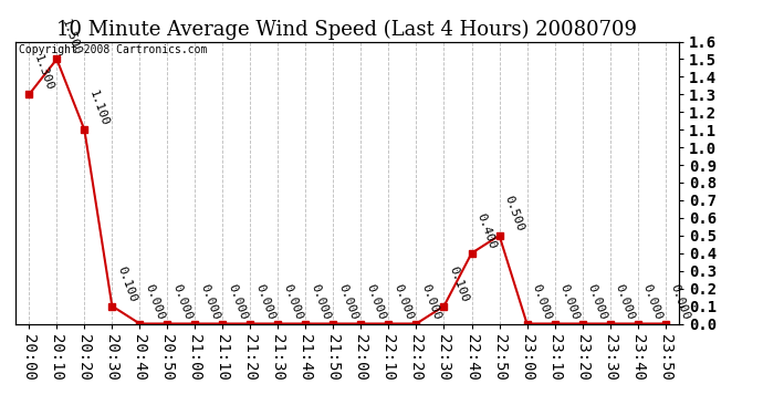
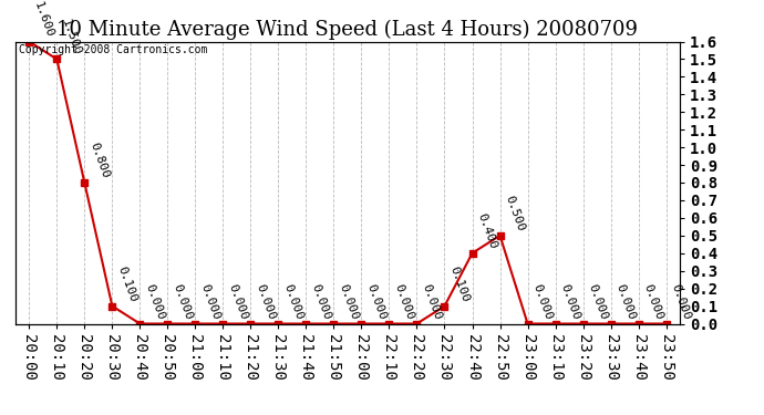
20:00: 1.300 -> 1.600
20:20: 1.100 -> 0.800
